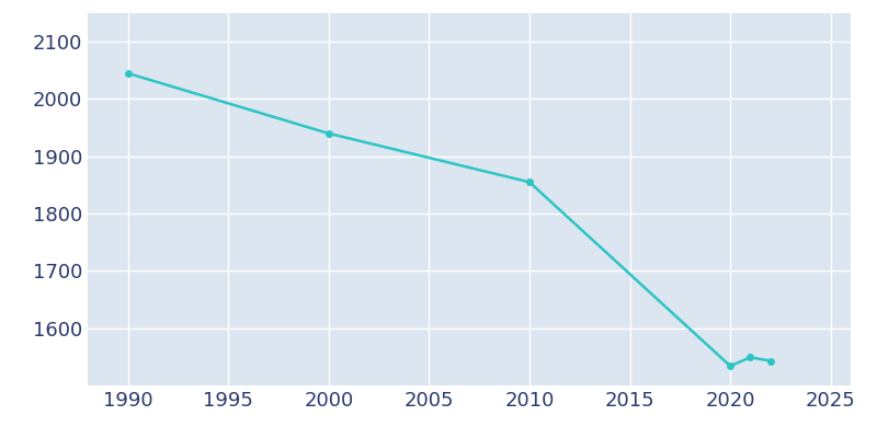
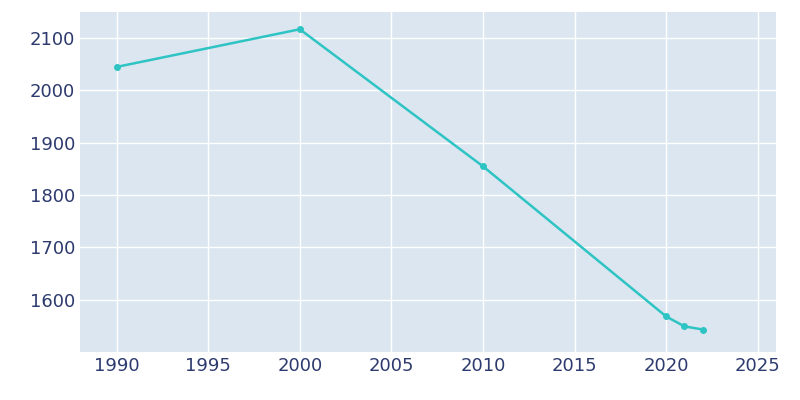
2000: 1940 -> 2117
2020: 1534 -> 1568
